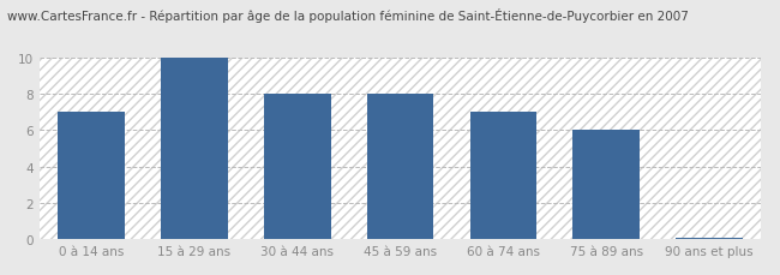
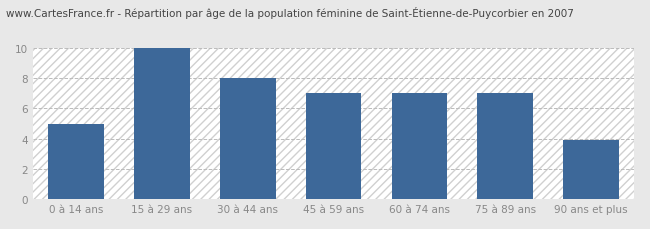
0 à 14 ans: 7.0 -> 5.0
45 à 59 ans: 8.0 -> 7.0
75 à 89 ans: 6.0 -> 7.0
90 ans et plus: 0.1 -> 3.9
